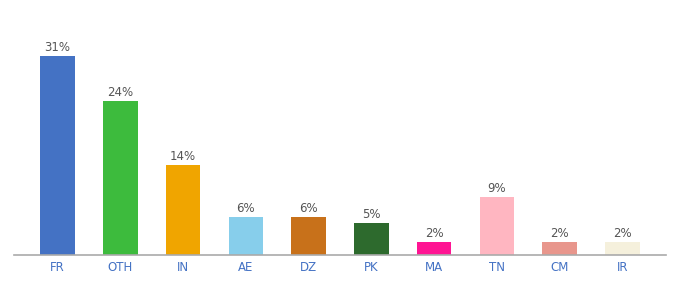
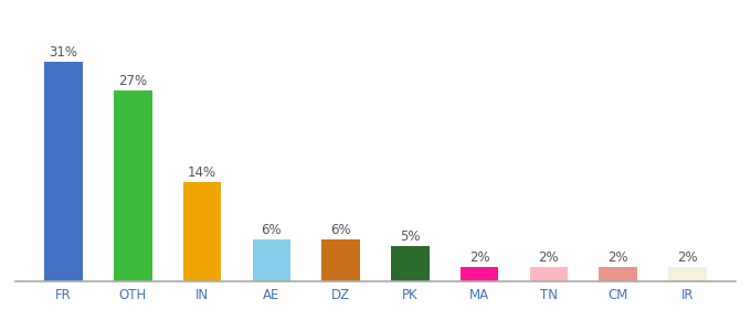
OTH: 24% -> 27%
TN: 9% -> 2%
